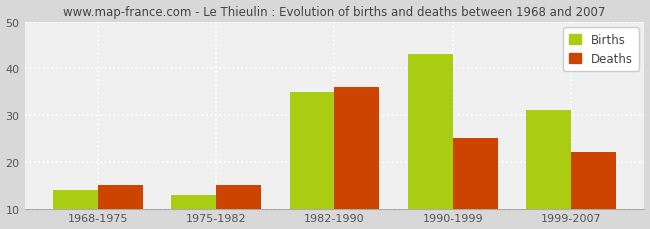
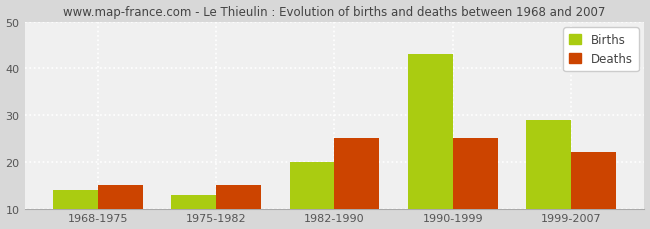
Births/1982-1990: 35 -> 20
Deaths/1982-1990: 36 -> 25
Births/1999-2007: 31 -> 29
